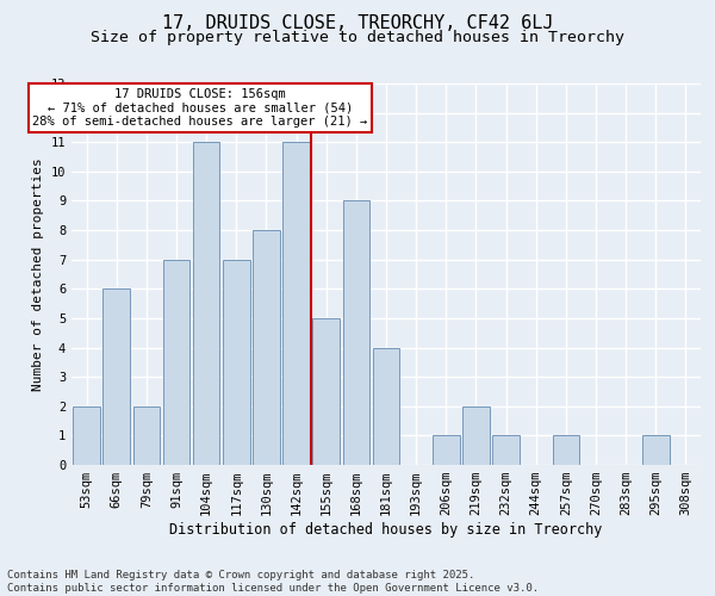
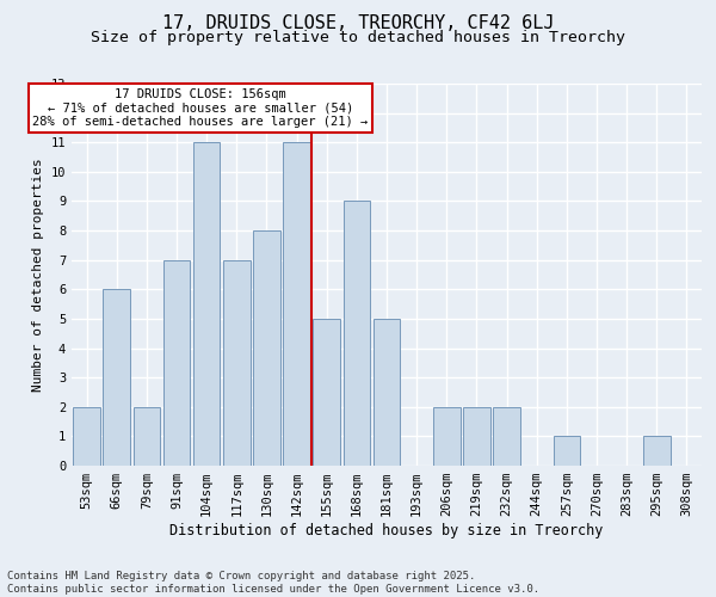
181sqm: 4 -> 5
206sqm: 1 -> 2
232sqm: 1 -> 2
